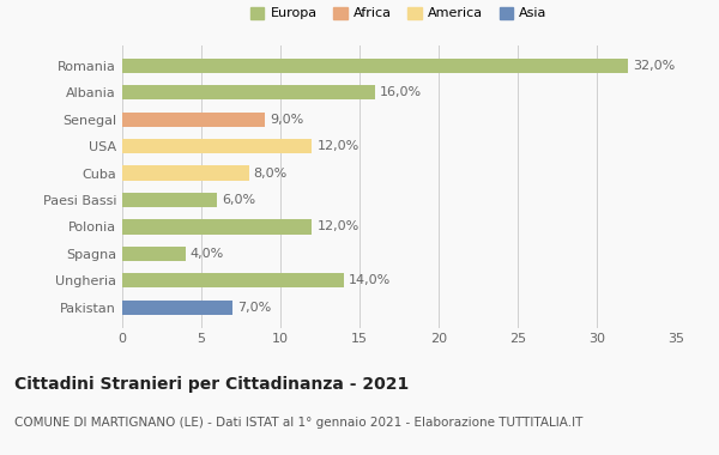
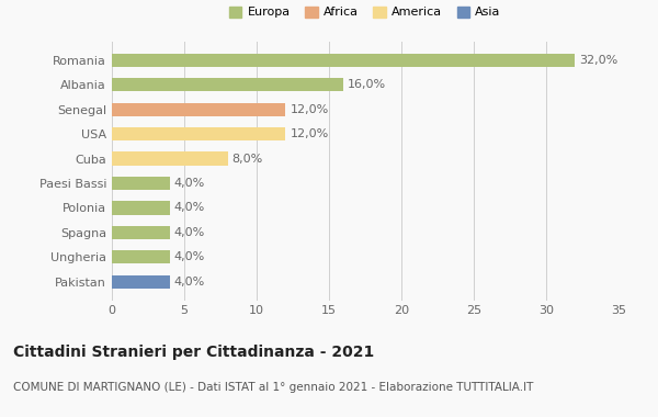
Senegal: 9,0% -> 12,0%
Paesi Bassi: 6,0% -> 4,0%
Polonia: 12,0% -> 4,0%
Ungheria: 14,0% -> 4,0%
Pakistan: 7,0% -> 4,0%
